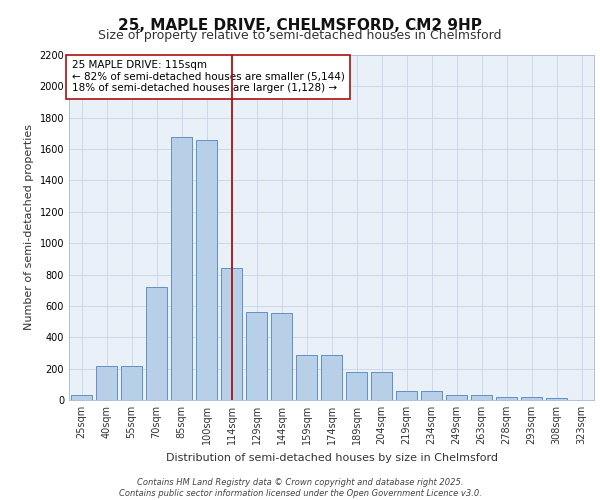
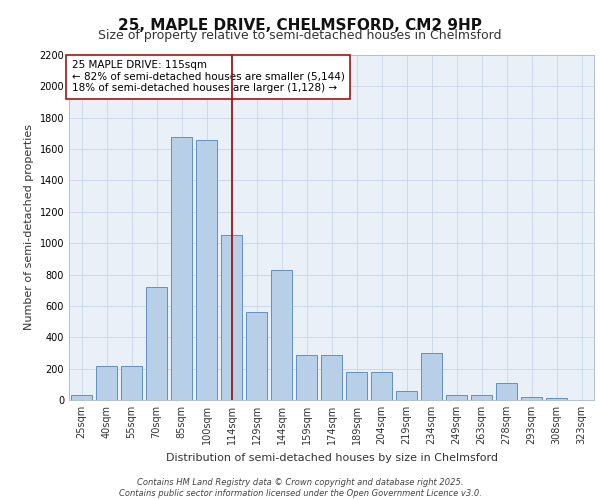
114sqm: 840 -> 1050
144sqm: 560 -> 830
234sqm: 60 -> 300
278sqm: 20 -> 110
